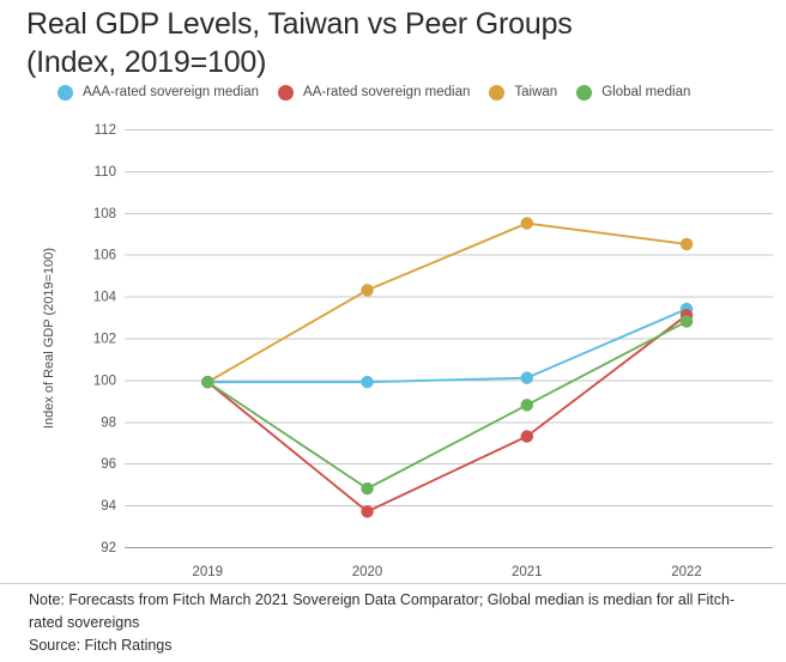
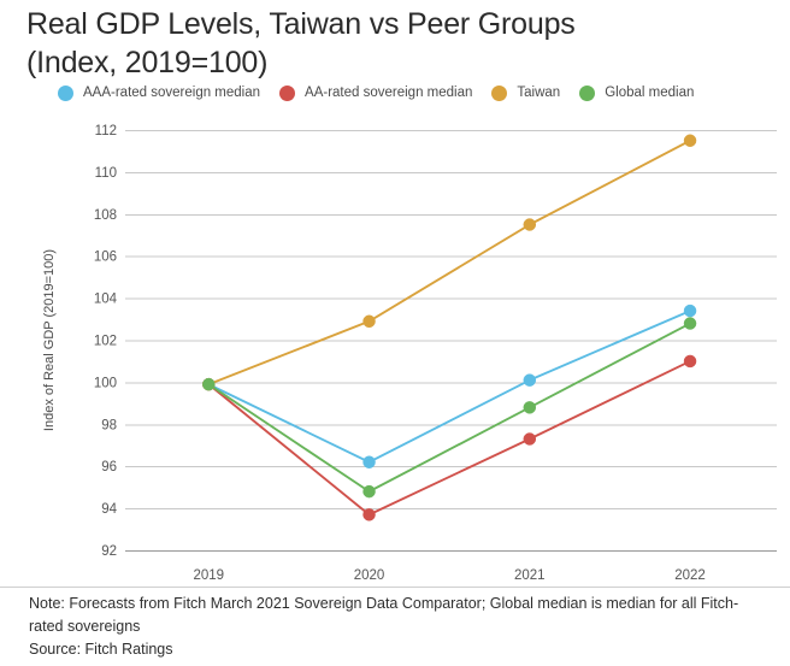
AAA-rated sovereign median/2020: 99.9 -> 96.2
Taiwan/2020: 104.3 -> 102.9
AA-rated sovereign median/2022: 103.1 -> 101.0
Taiwan/2022: 106.5 -> 111.5
